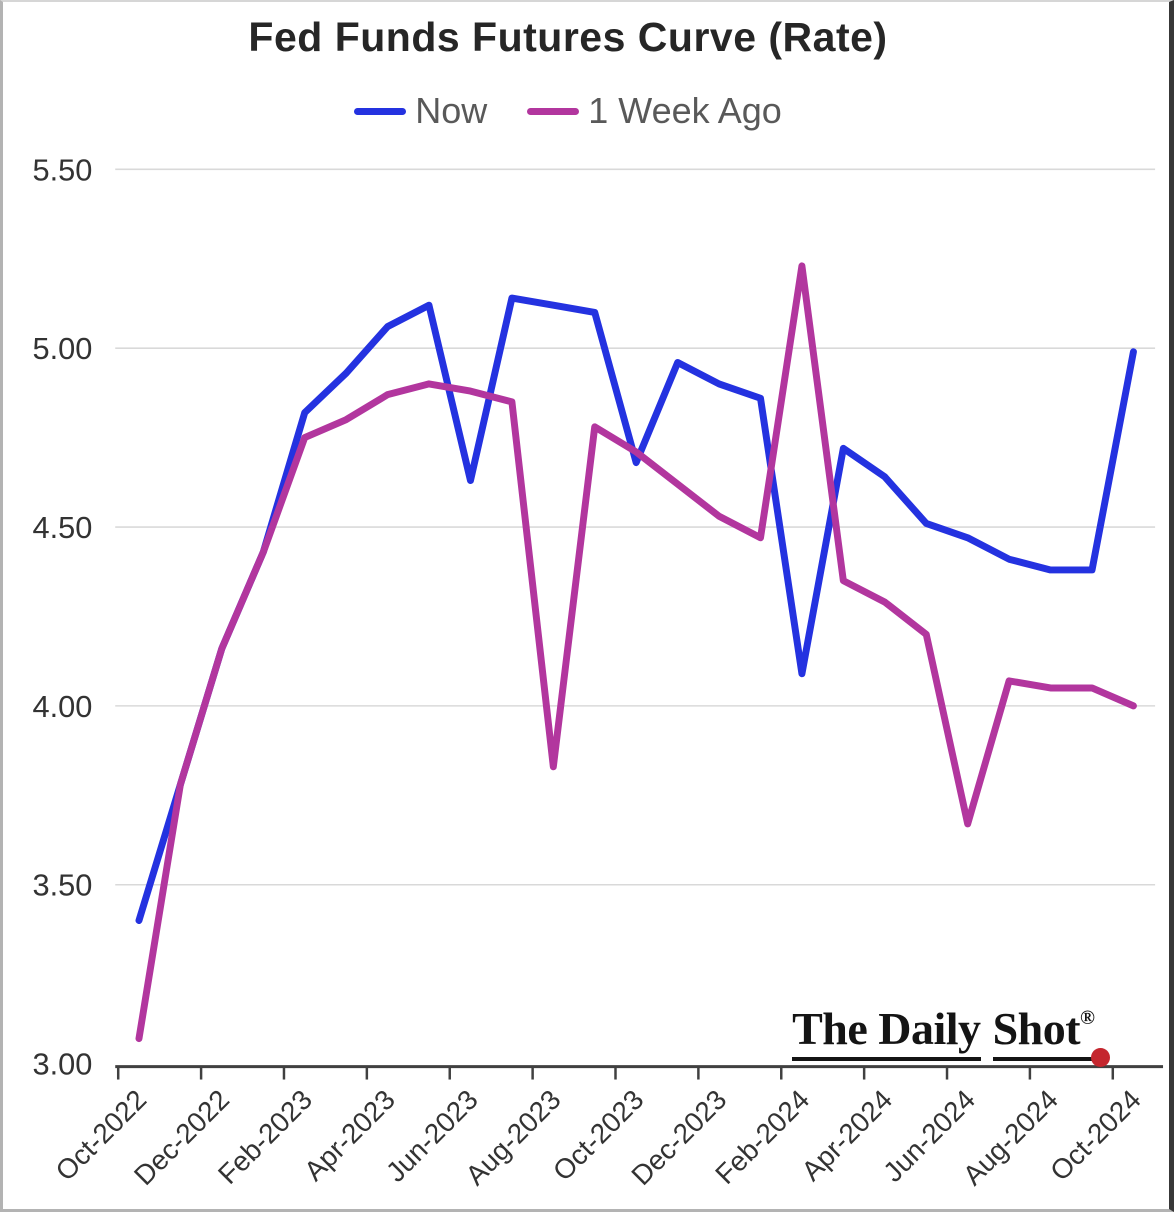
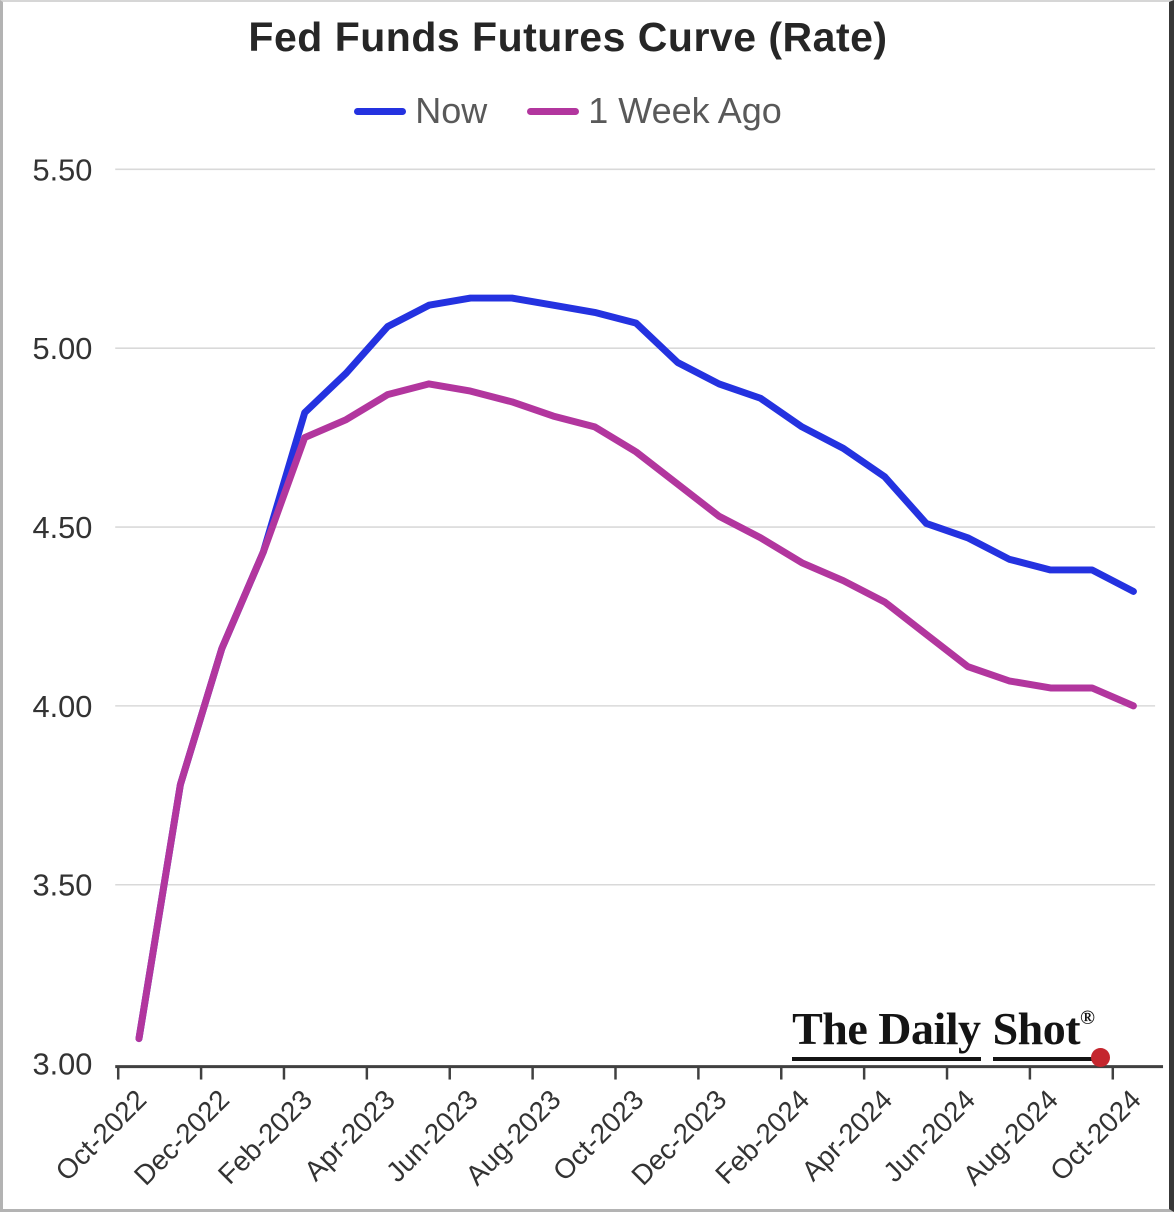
Now/Oct-2022: 3.40 -> 3.07
Now/Jun-2023: 4.63 -> 5.14
1 Week Ago/Aug-2023: 3.83 -> 4.81
Now/Oct-2023: 4.68 -> 5.07
Now/Feb-2024: 4.09 -> 4.78
1 Week Ago/Feb-2024: 5.23 -> 4.40
1 Week Ago/Jun-2024: 3.67 -> 4.11
Now/Oct-2024: 4.99 -> 4.32
